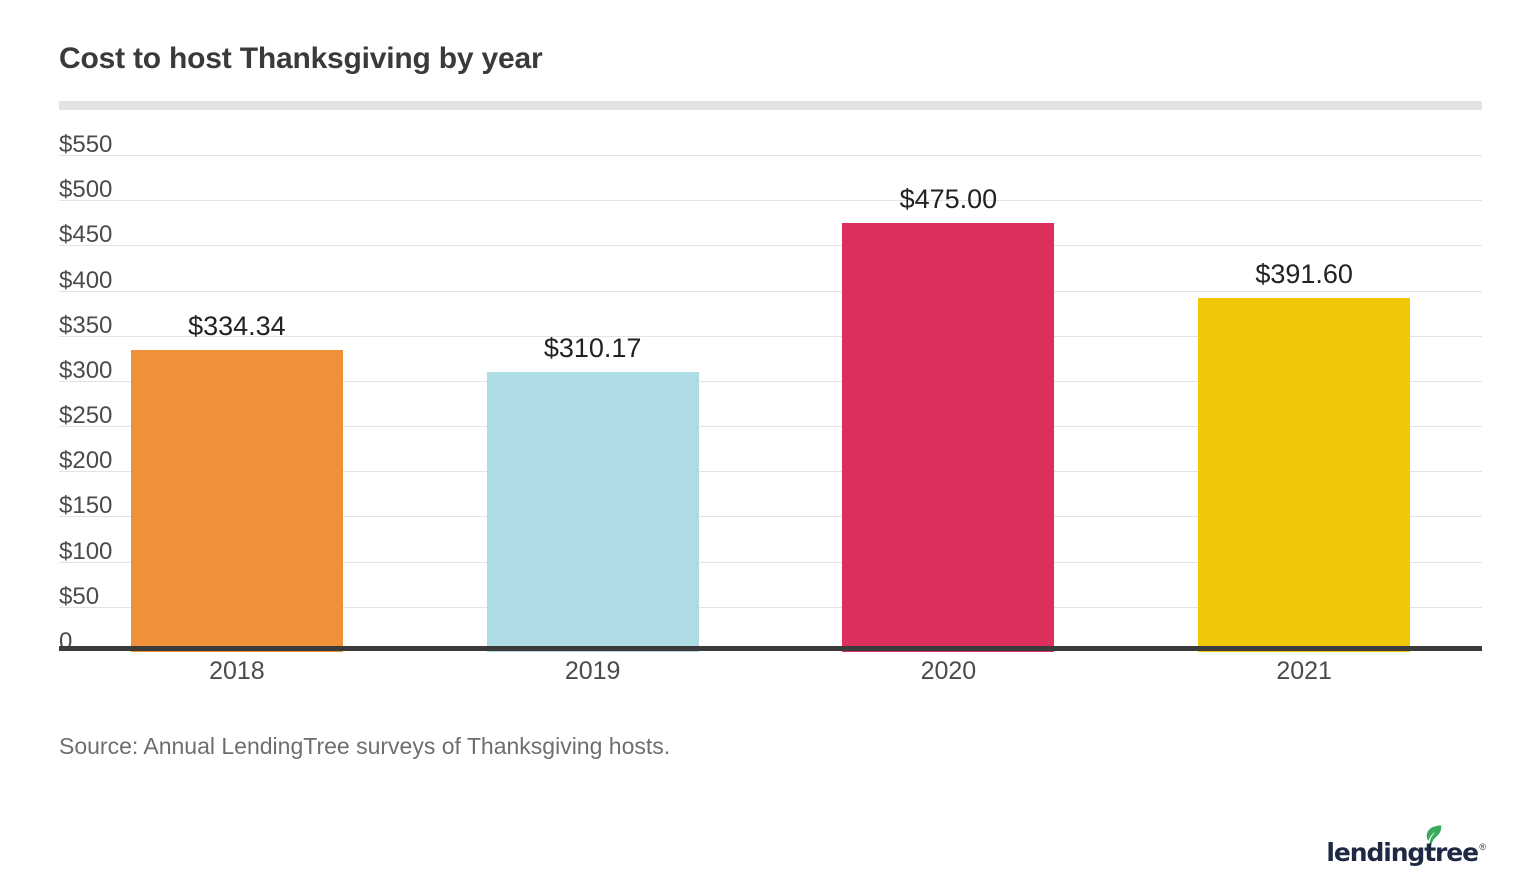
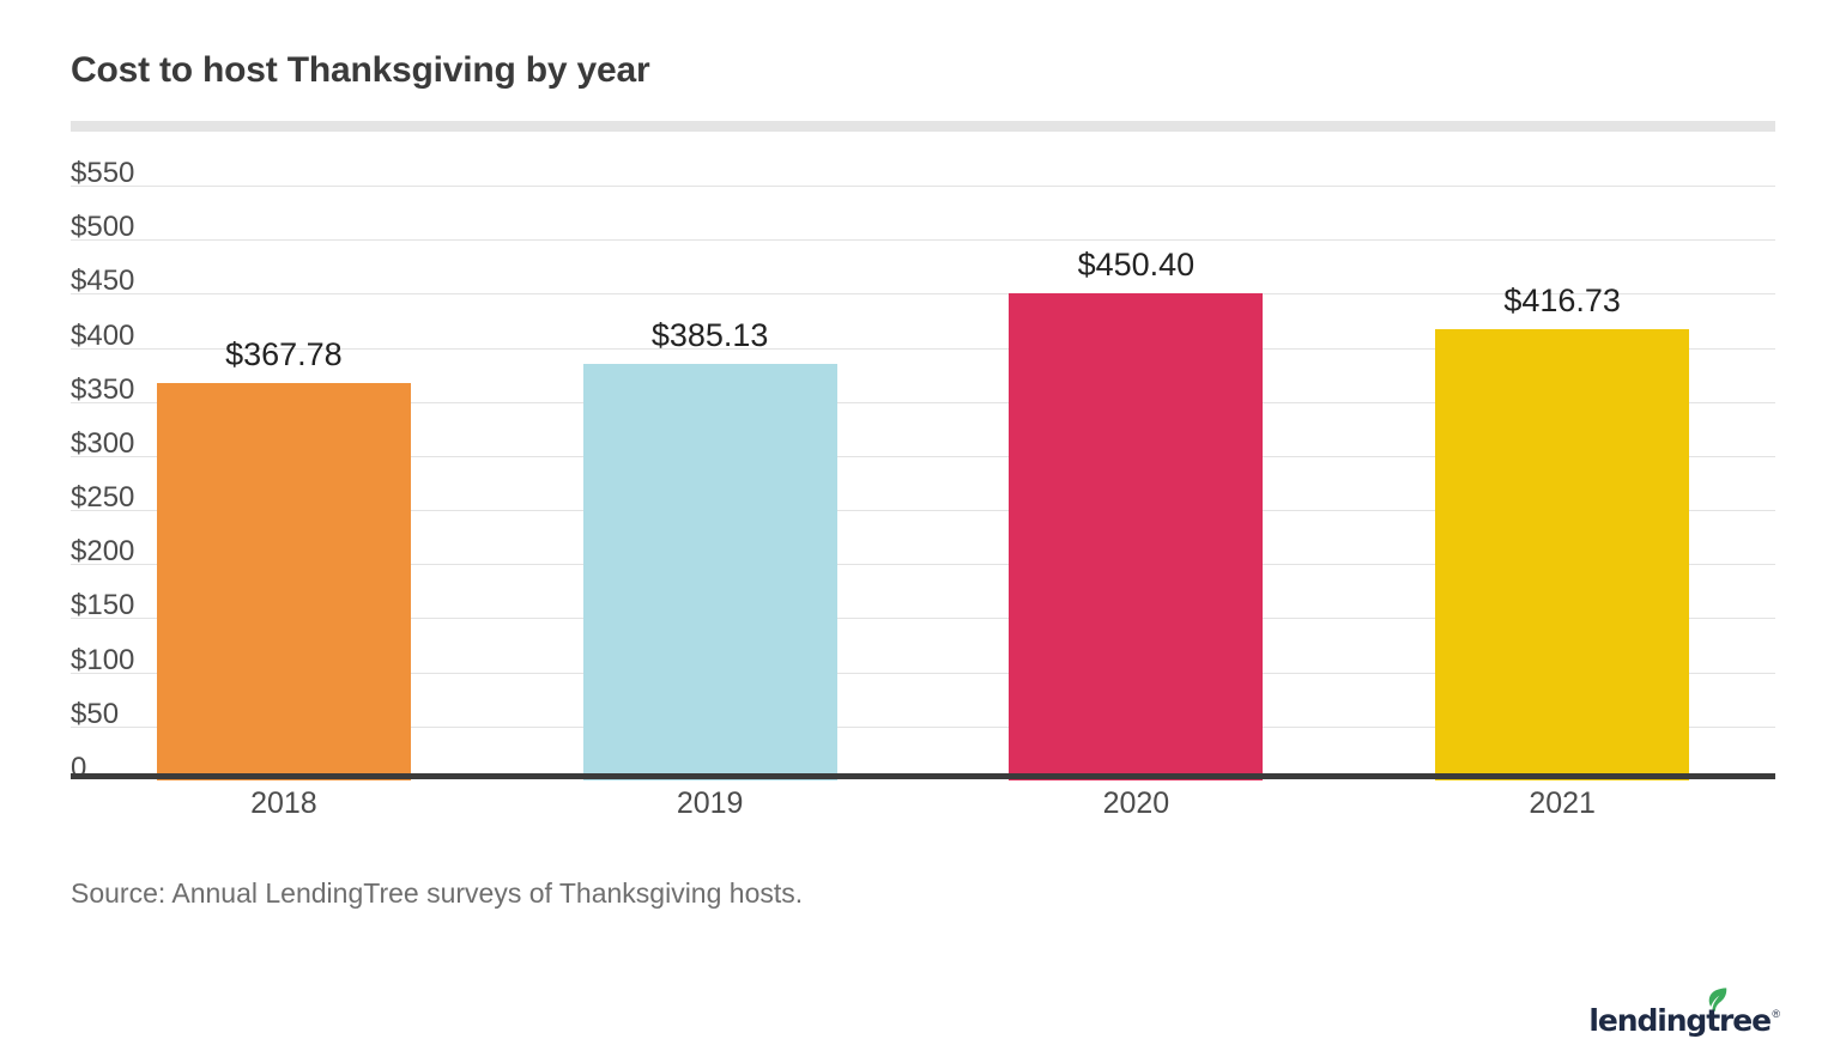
2018: $334.34 -> $367.78
2019: $310.17 -> $385.13
2020: $475.00 -> $450.40
2021: $391.60 -> $416.73
